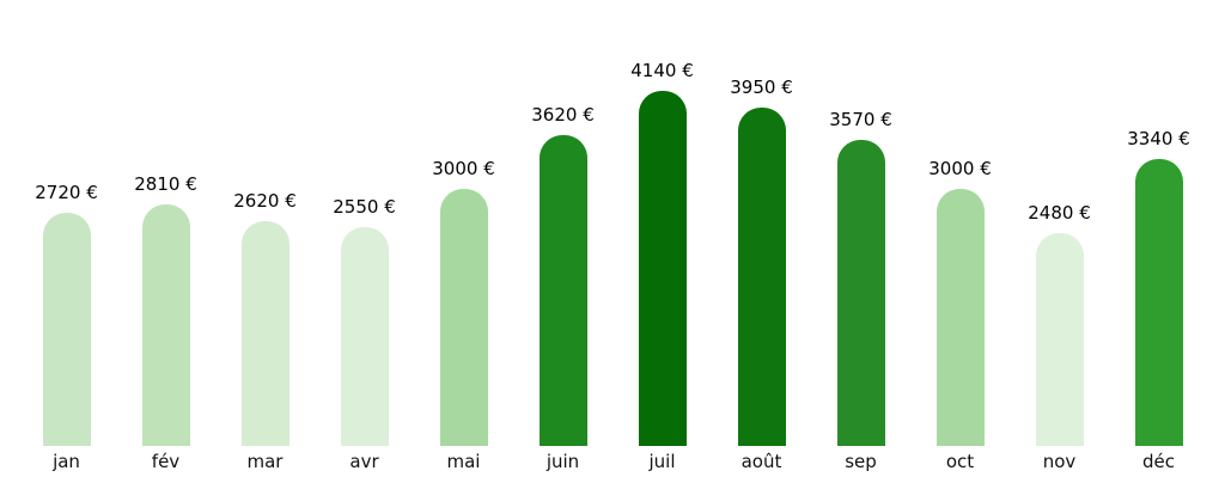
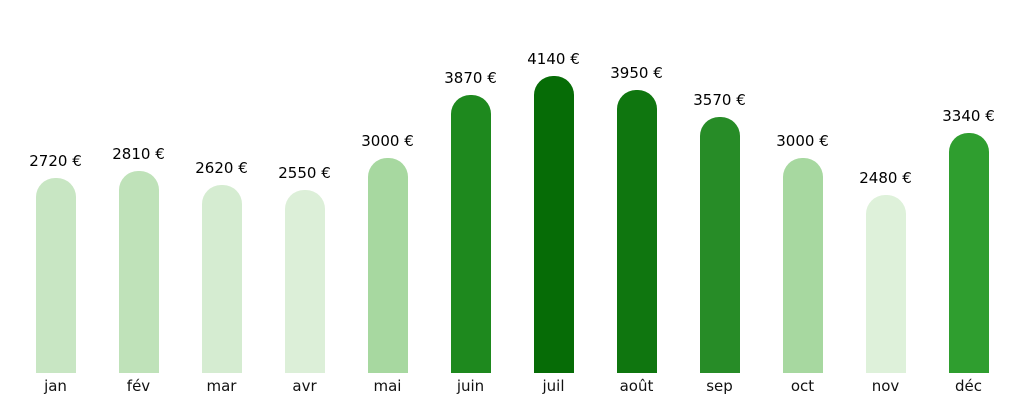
juin: 3620 -> 3870
